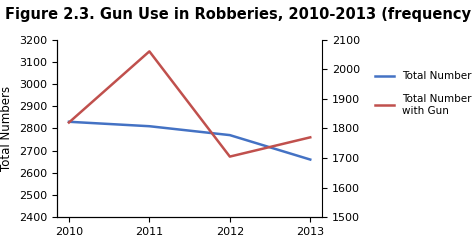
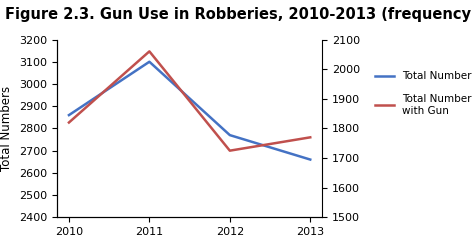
Total Number/2010: 2830 -> 2860
Total Number/2011: 2810 -> 3100
Total Number with Gun/2012: 1705 -> 1725
